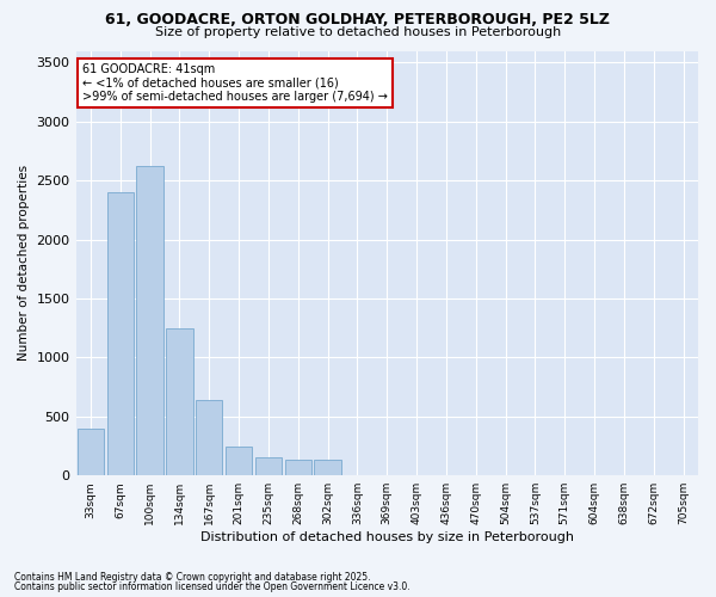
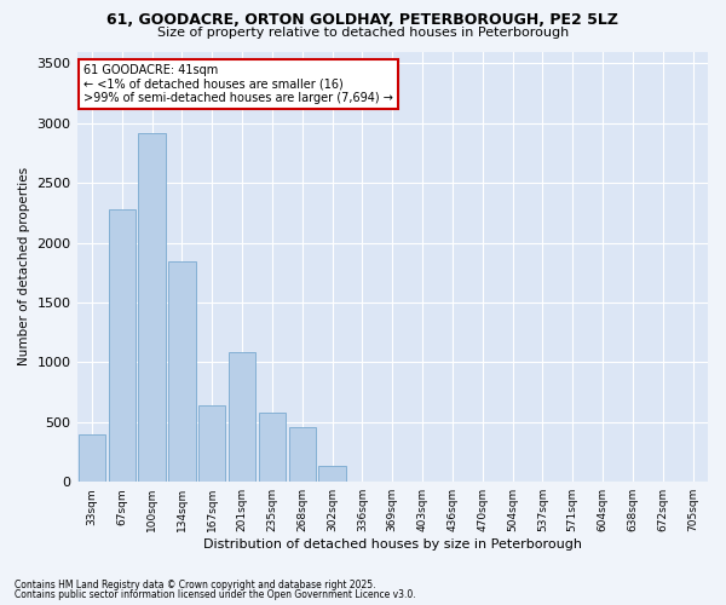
67sqm: 2400 -> 2280
100sqm: 2620 -> 2920
134sqm: 1250 -> 1840
201sqm: 250 -> 1080
235sqm: 150 -> 580
268sqm: 130 -> 460
